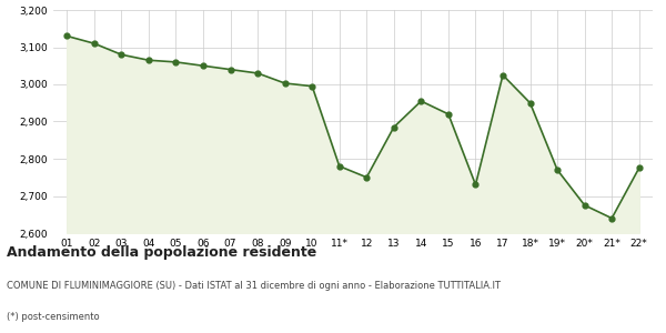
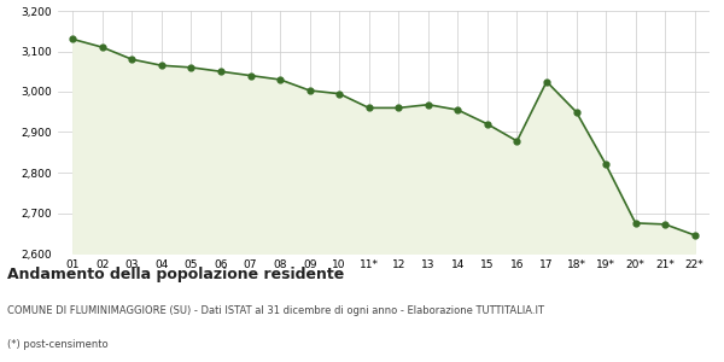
11*: 2,780 -> 2,960
12: 2,750 -> 2,960
13: 2,885 -> 2,968
16: 2,730 -> 2,878
19*: 2,770 -> 2,820
21*: 2,640 -> 2,672
22*: 2,775 -> 2,645
